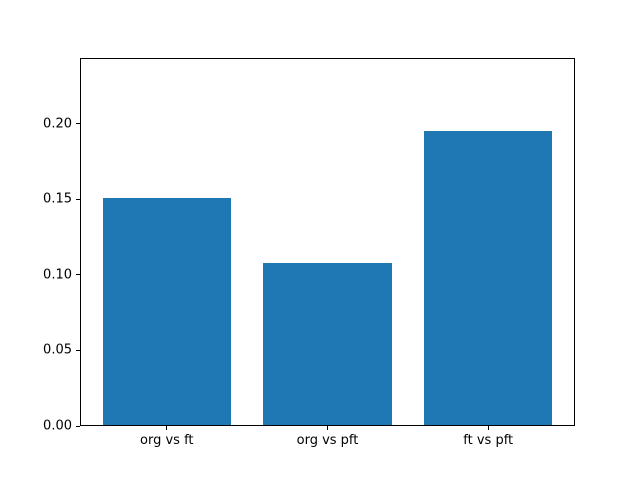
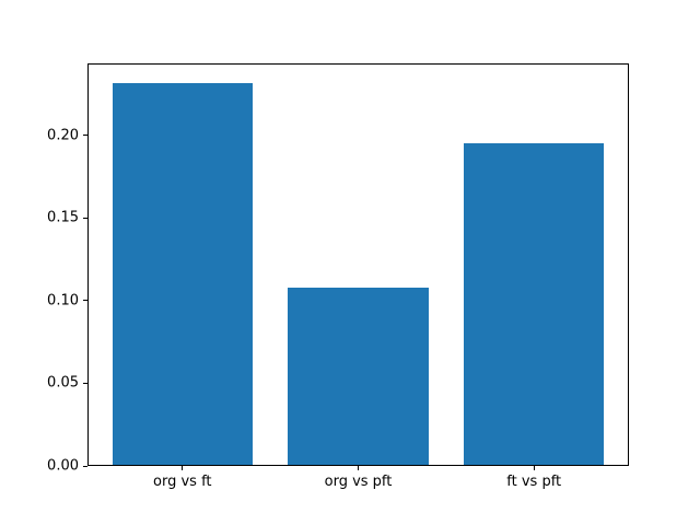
org vs ft: 0.151 -> 0.232
